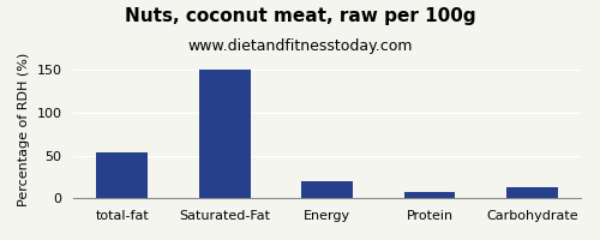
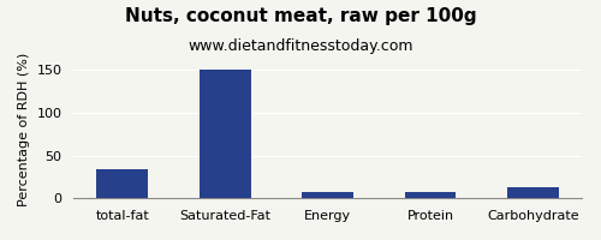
total-fat: 54 -> 34
Energy: 20 -> 8
